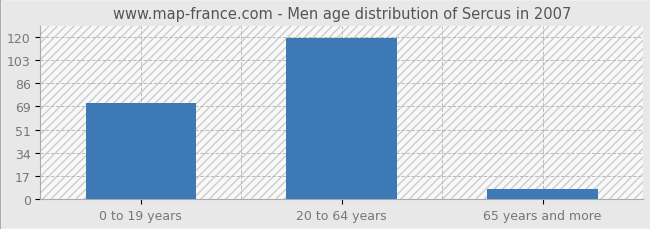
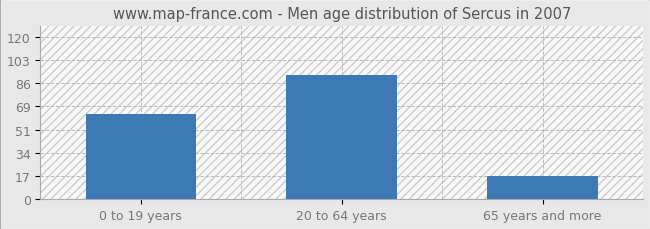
0 to 19 years: 71 -> 63
20 to 64 years: 119 -> 92
65 years and more: 8 -> 17
